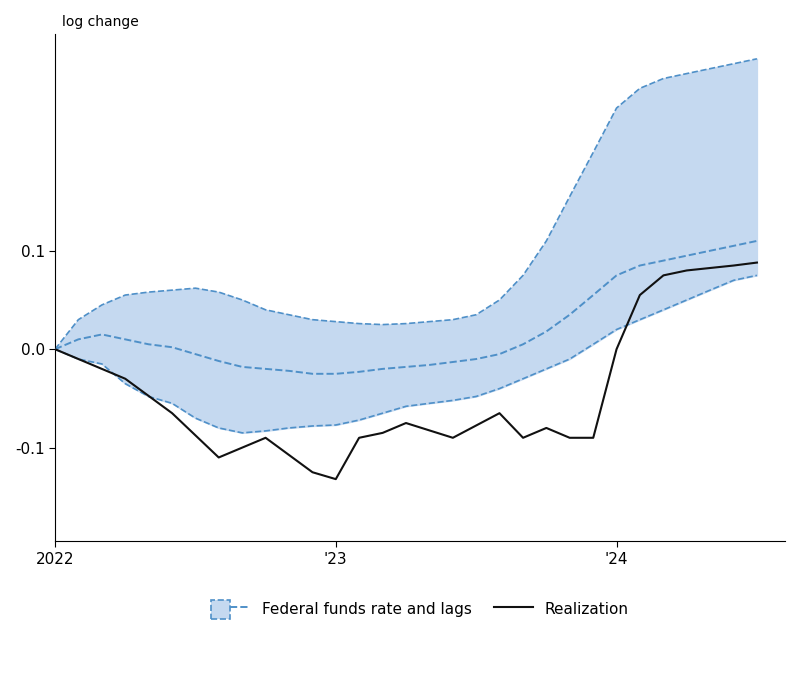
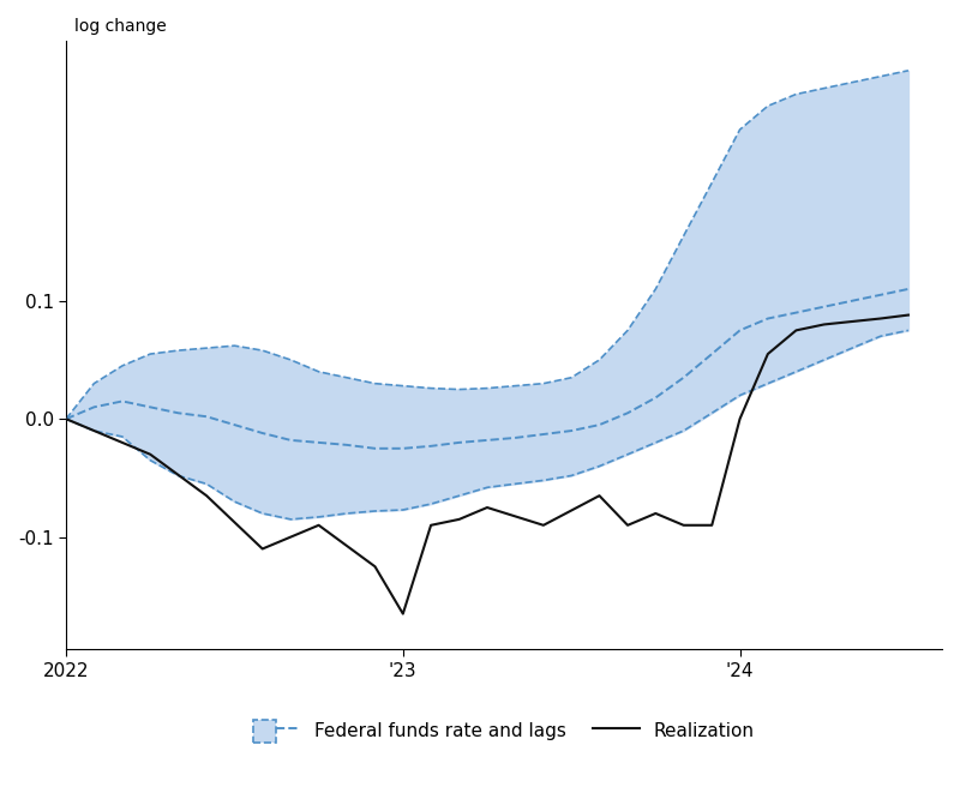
Realization/'23: -0.132 -> -0.165
